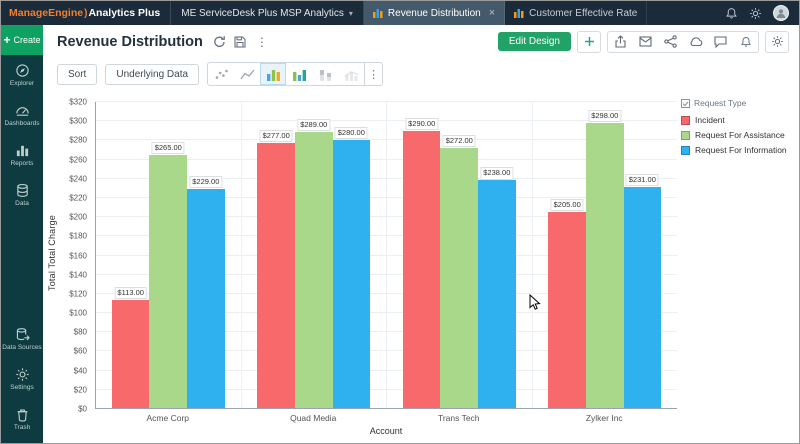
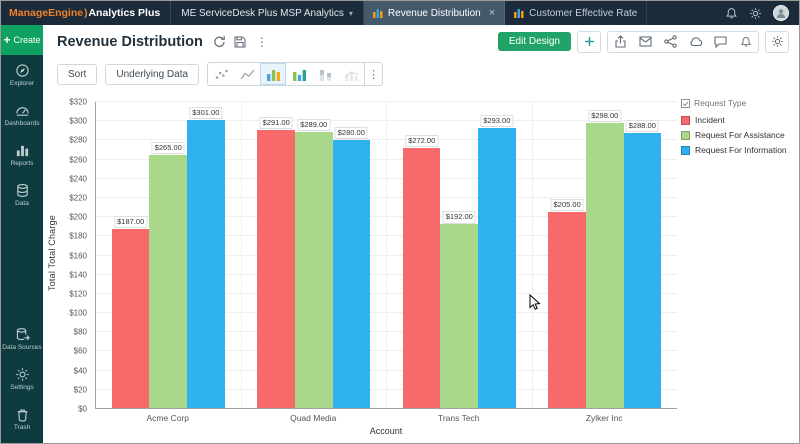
Incident/Acme Corp: $113.00 -> $187.00
Request For Information/Acme Corp: $229.00 -> $301.00
Incident/Quad Media: $277.00 -> $291.00
Incident/Trans Tech: $290.00 -> $272.00
Request For Assistance/Trans Tech: $272.00 -> $192.00
Request For Information/Trans Tech: $238.00 -> $293.00
Request For Information/Zylker Inc: $231.00 -> $288.00
